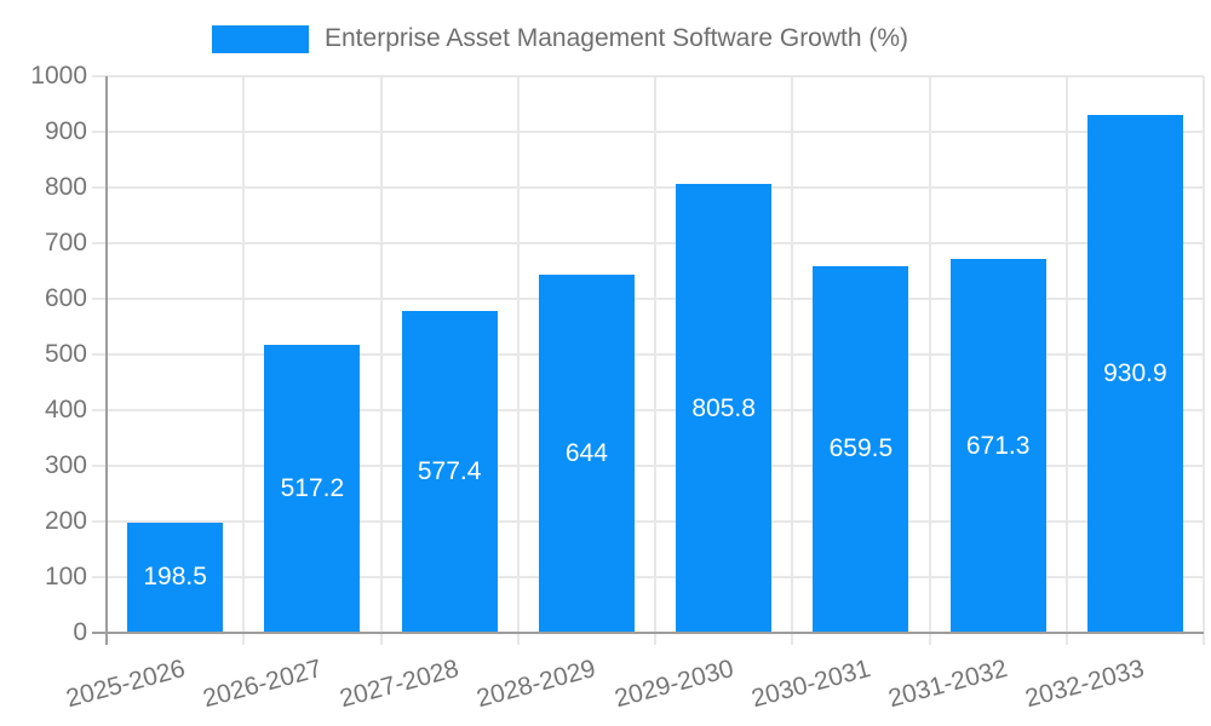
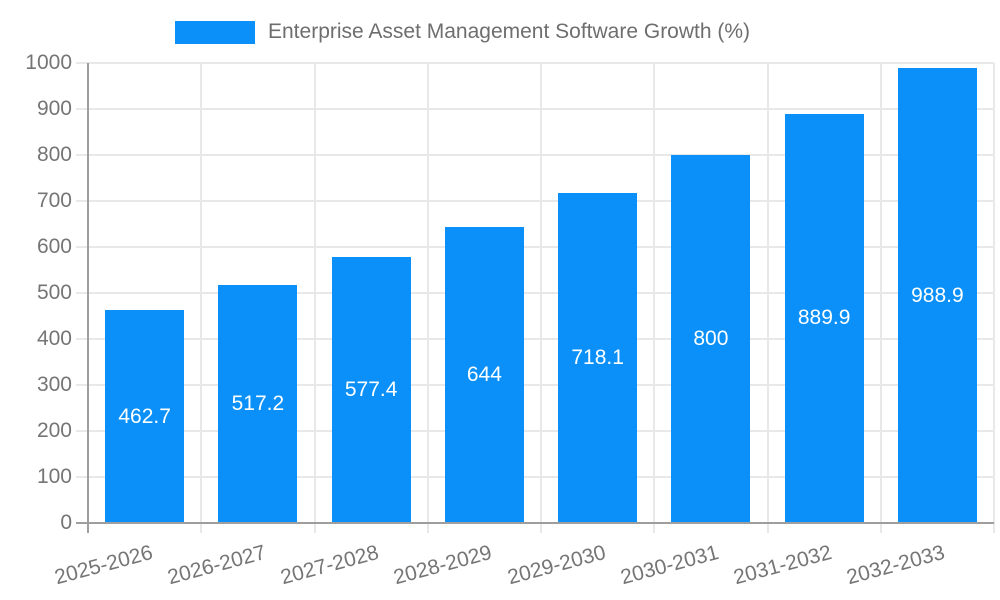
2025-2026: 198.5 -> 462.7
2029-2030: 805.8 -> 718.1
2030-2031: 659.5 -> 800
2031-2032: 671.3 -> 889.9
2032-2033: 930.9 -> 988.9
